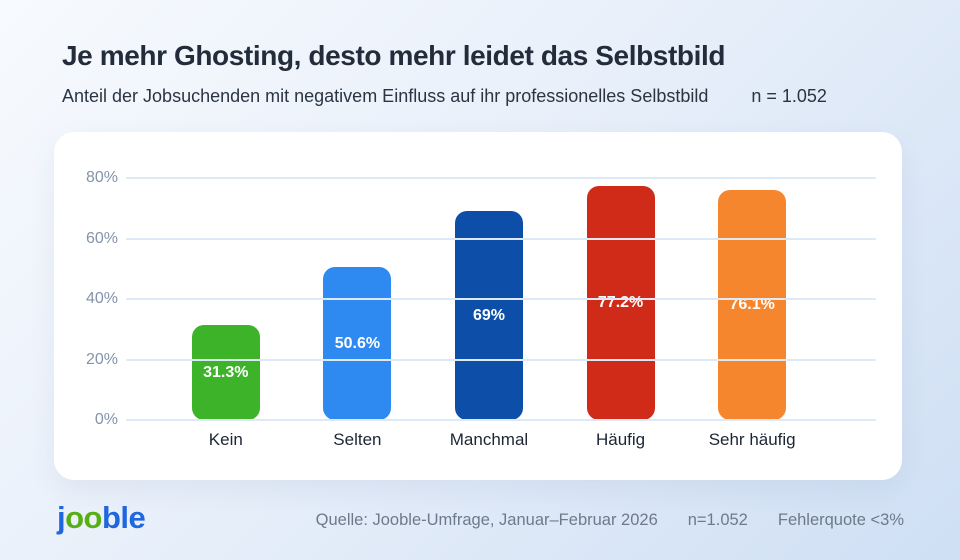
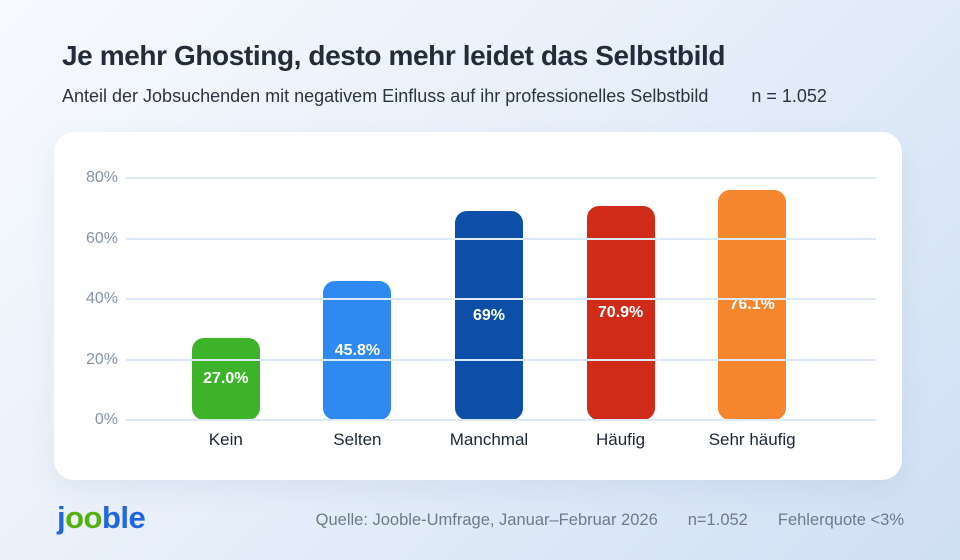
Kein: 31.3% -> 27.0%
Selten: 50.6% -> 45.8%
Häufig: 77.2% -> 70.9%
